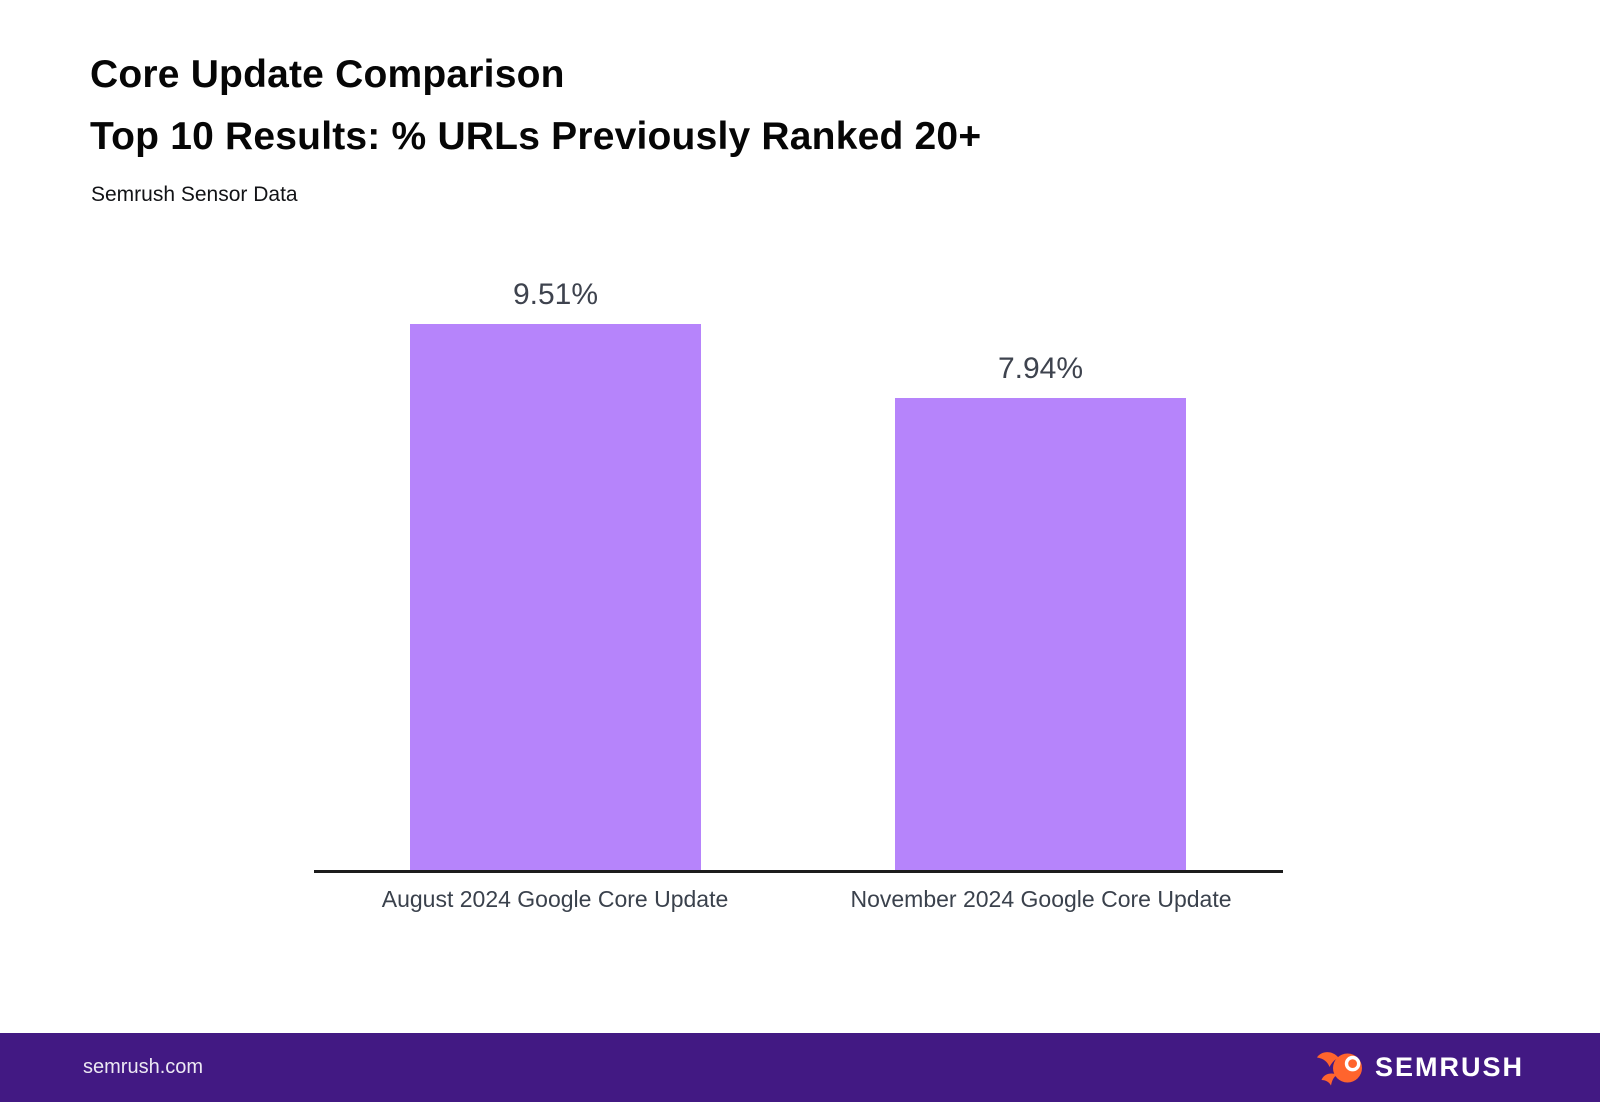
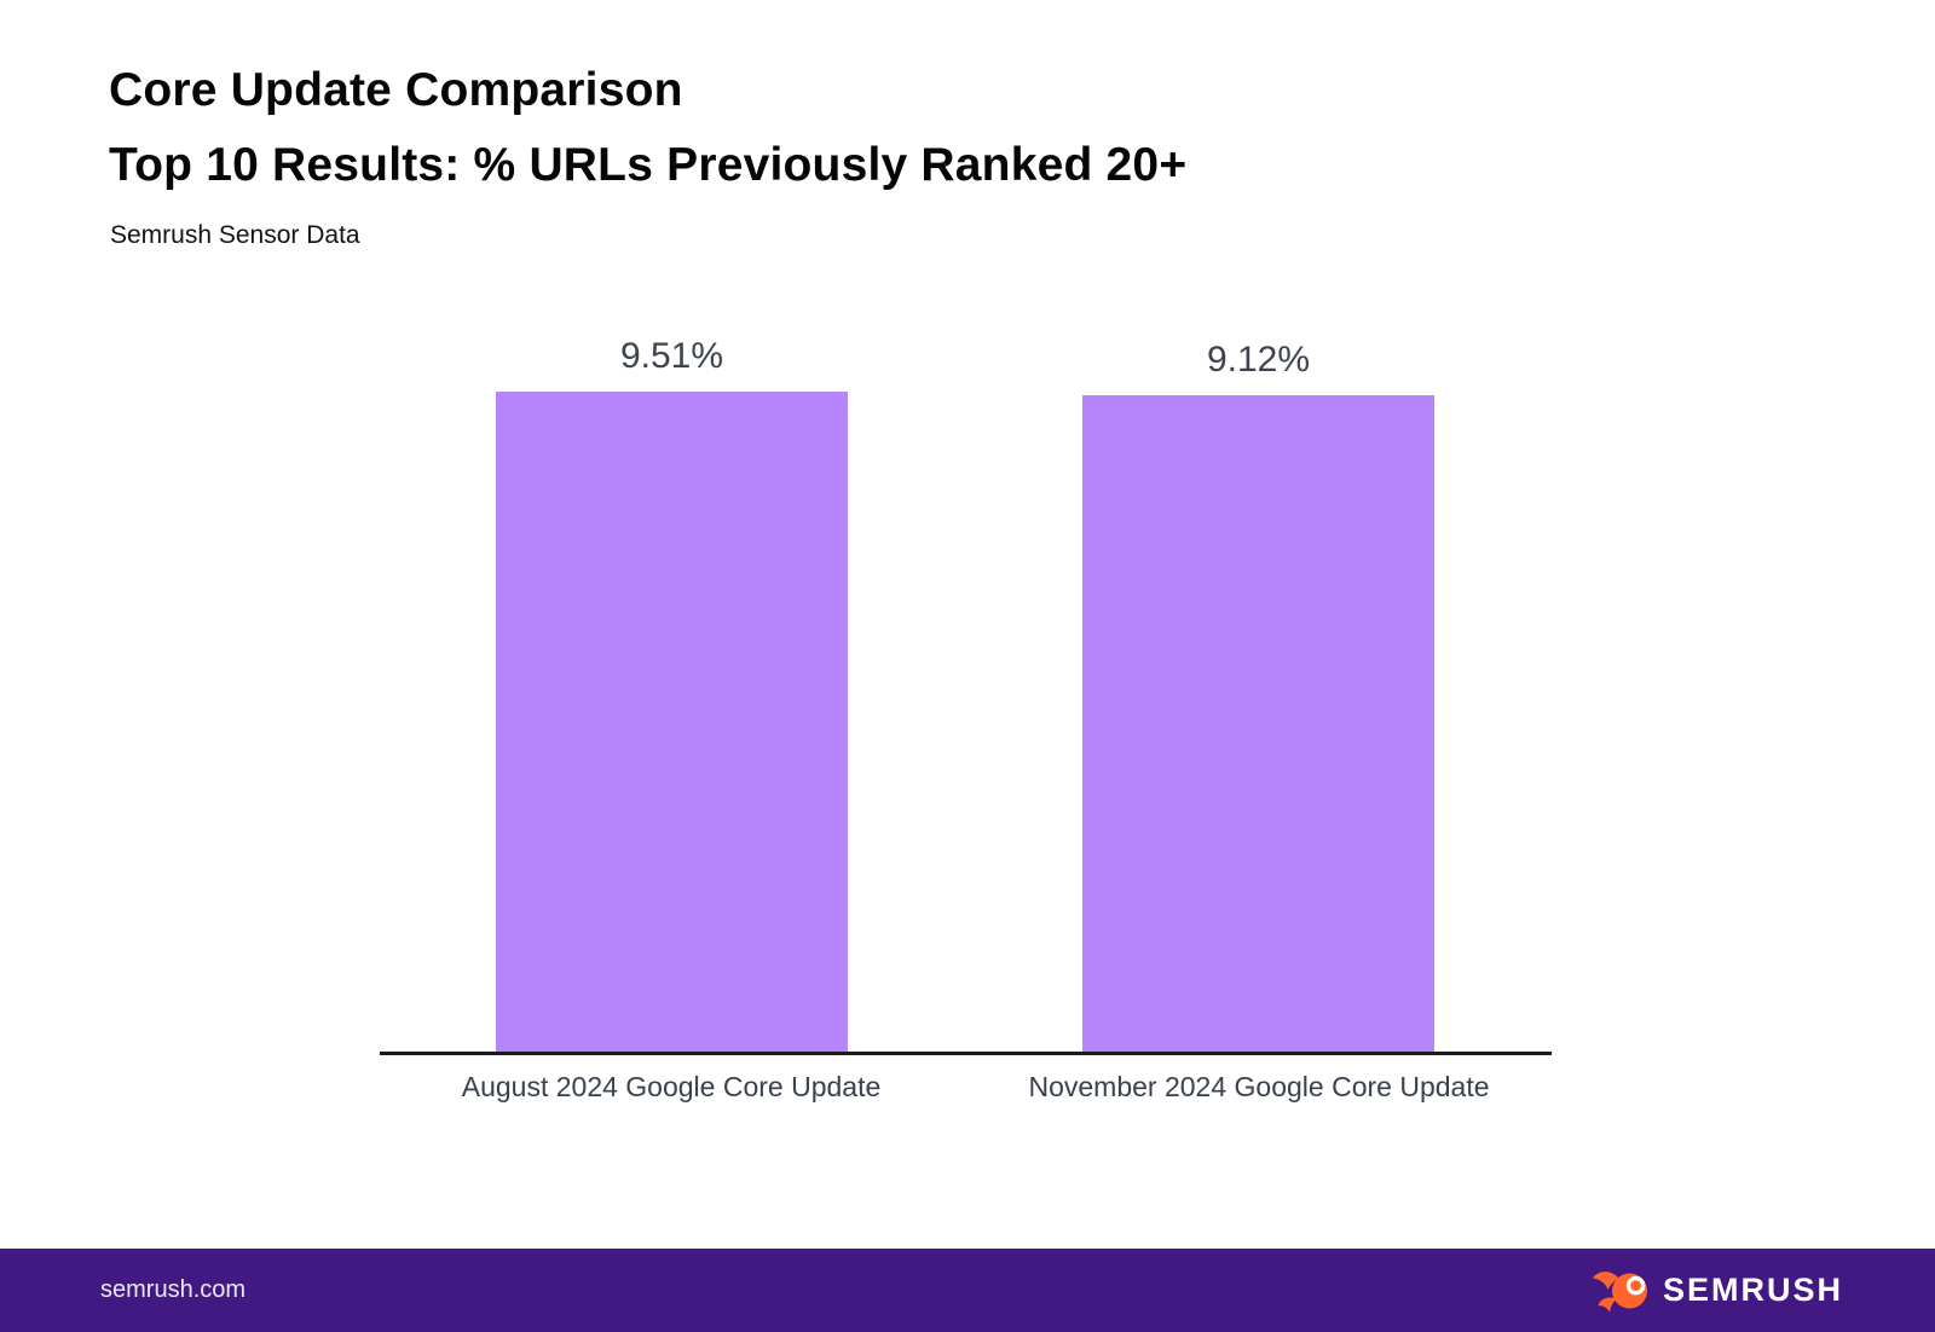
November 2024 Google Core Update: 7.94% -> 9.12%
